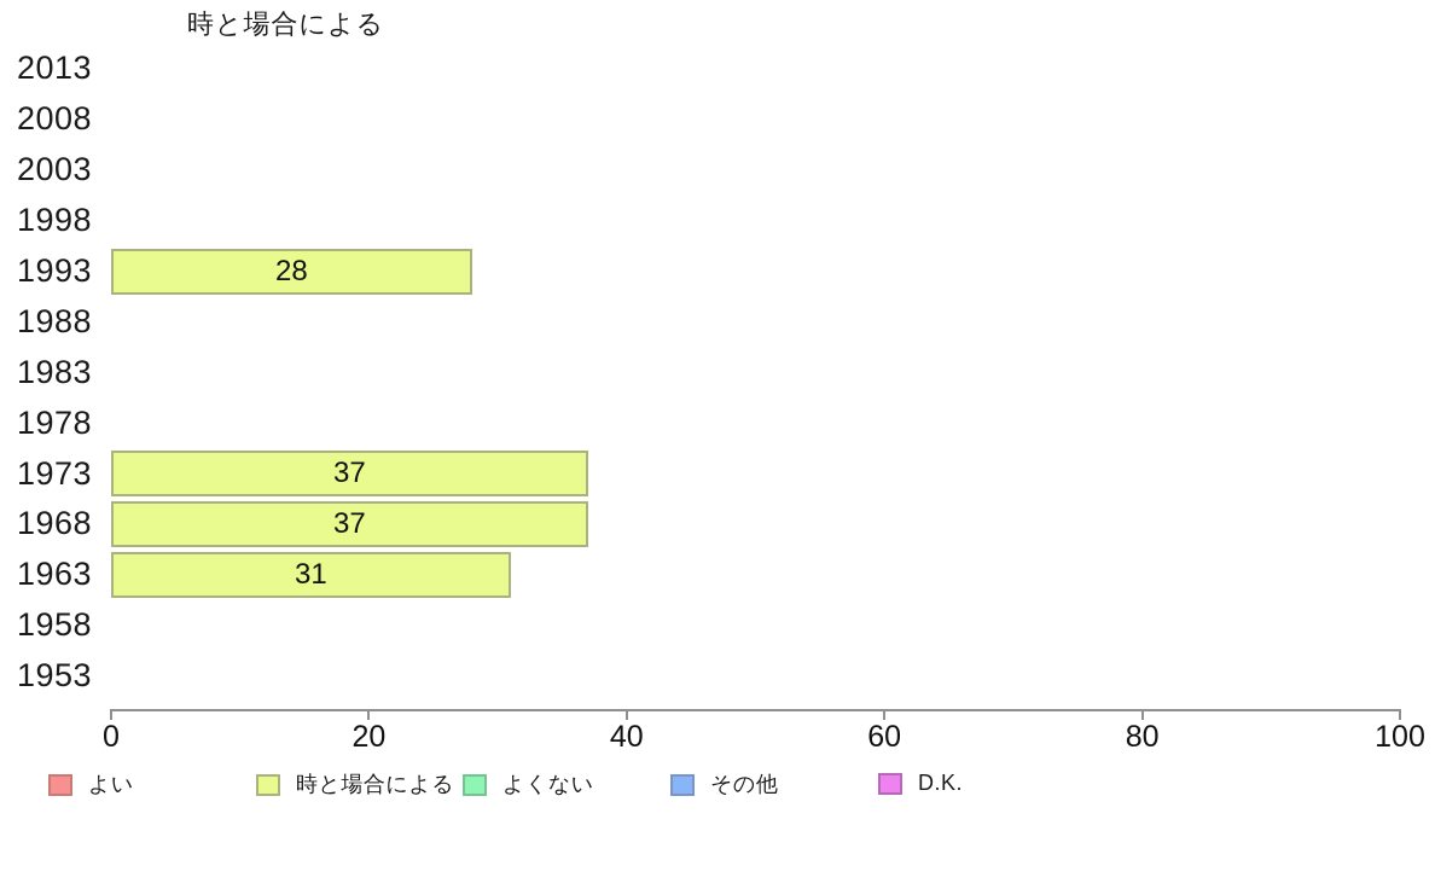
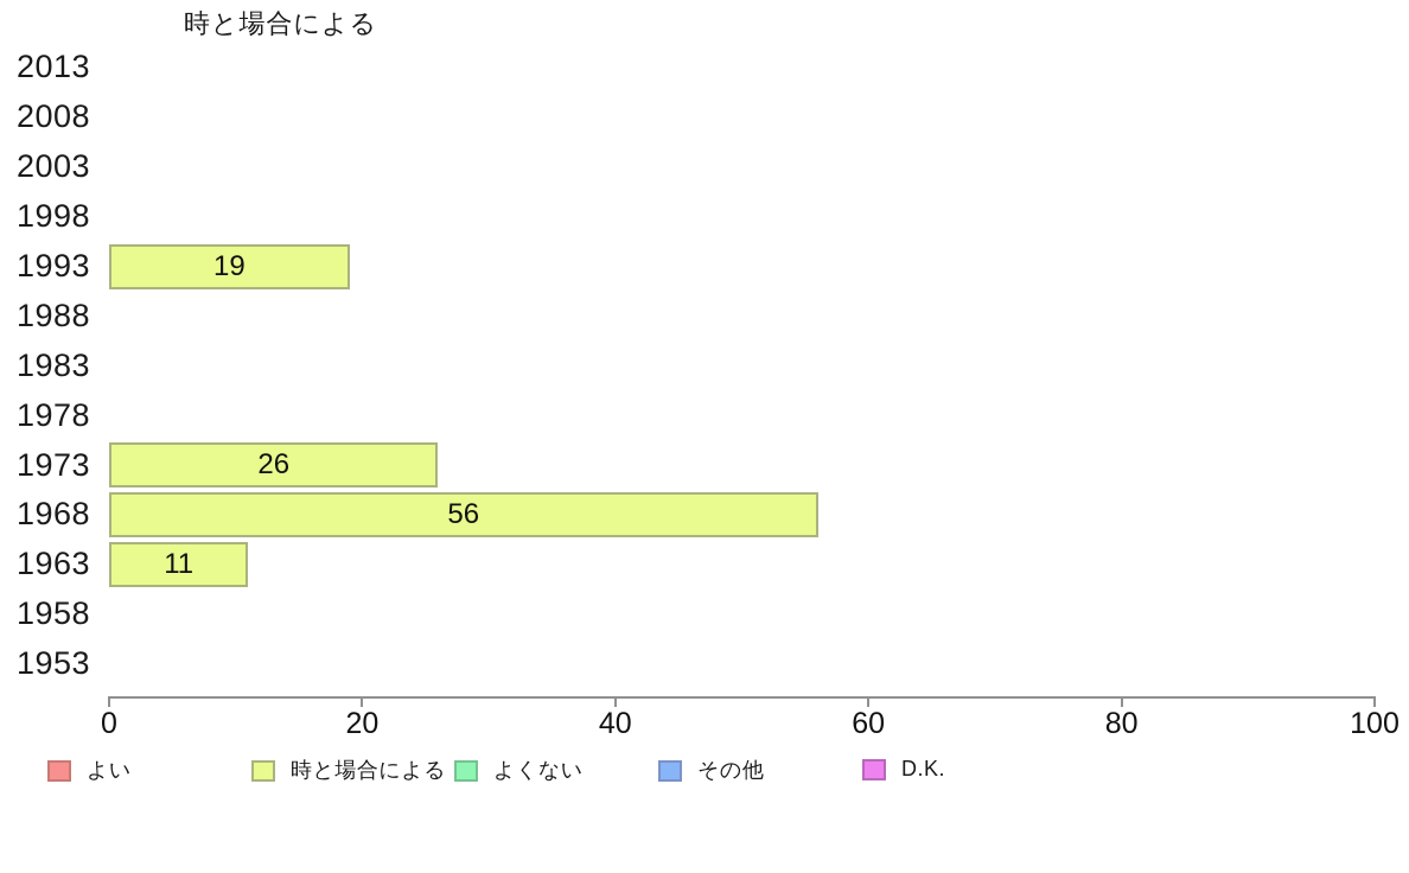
1993: 28 -> 19
1973: 37 -> 26
1968: 37 -> 56
1963: 31 -> 11
